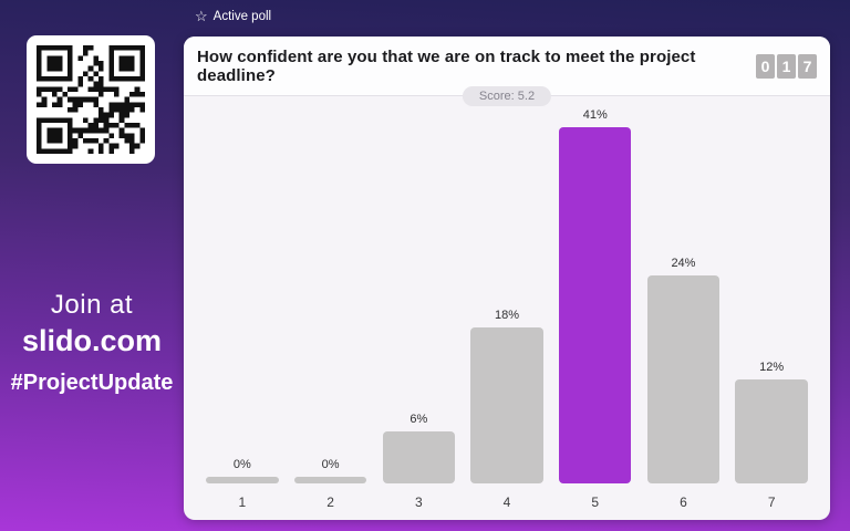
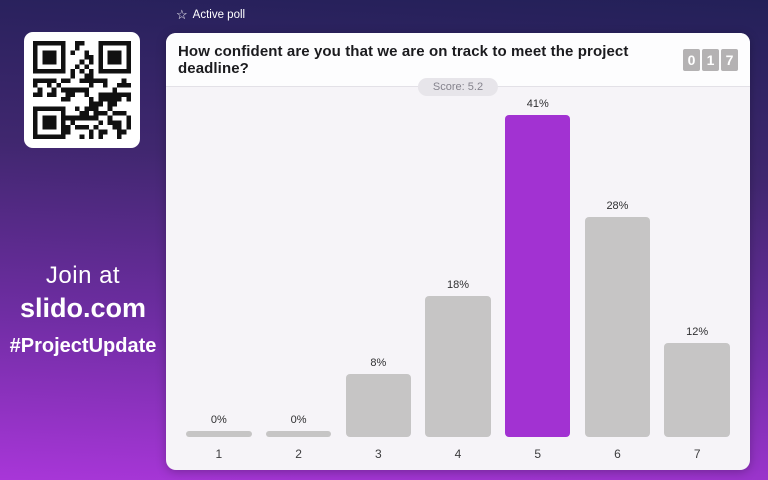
3: 6% -> 8%
6: 24% -> 28%
